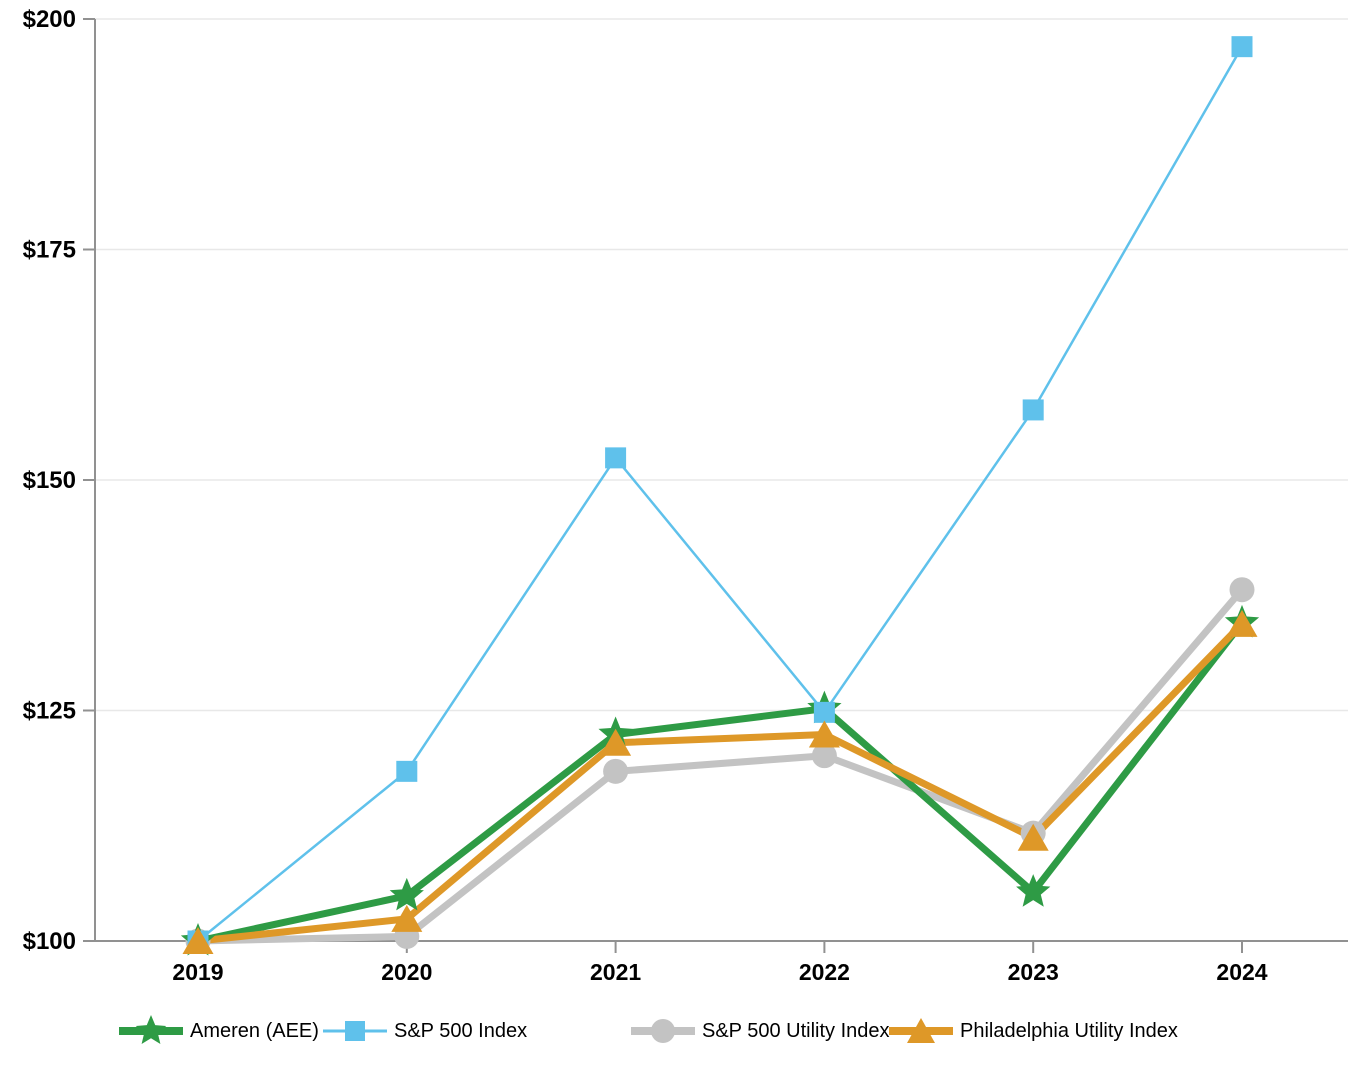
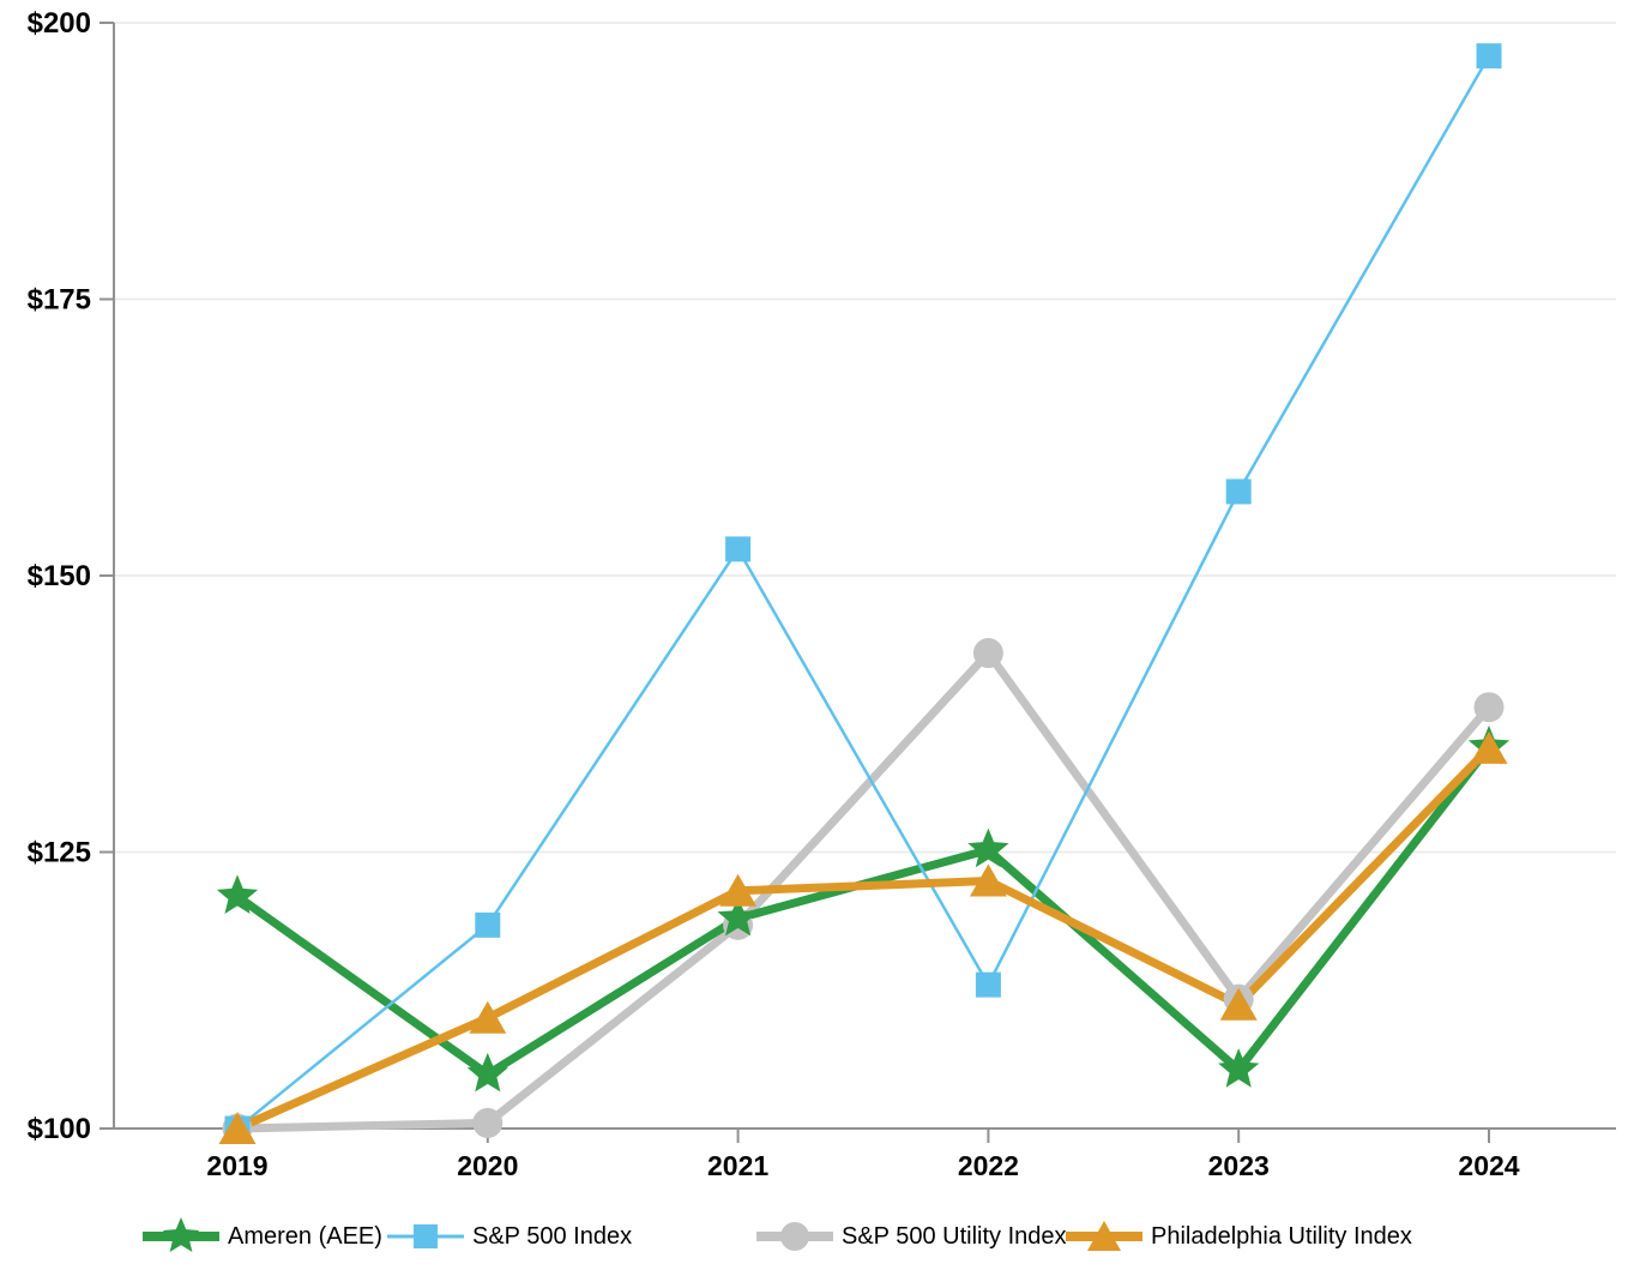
Ameren (AEE)/2019: $100 -> $121
Philadelphia Utility Index/2020: $102 -> $110
Ameren (AEE)/2021: $122 -> $119
S&P 500 Index/2022: $125 -> $113
S&P 500 Utility Index/2022: $120 -> $143
